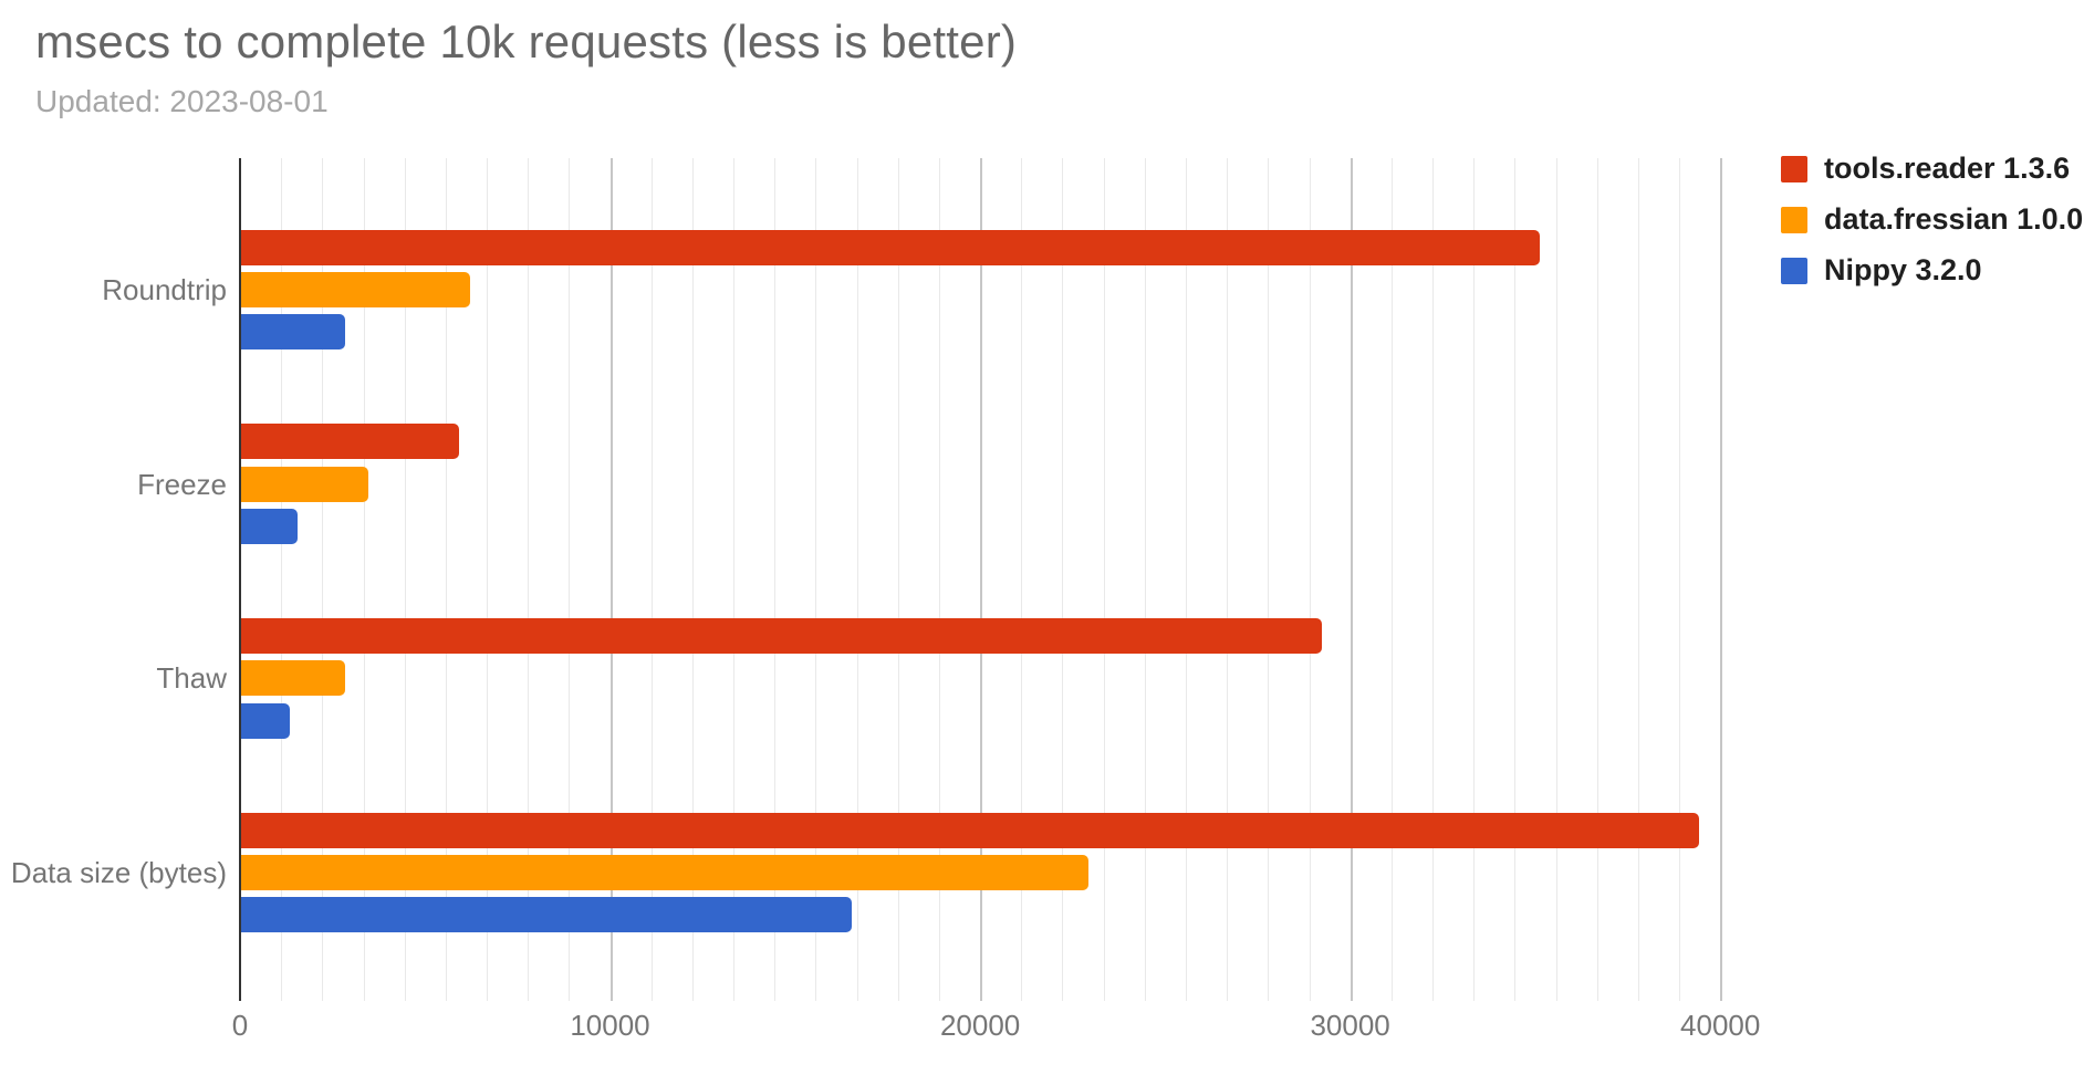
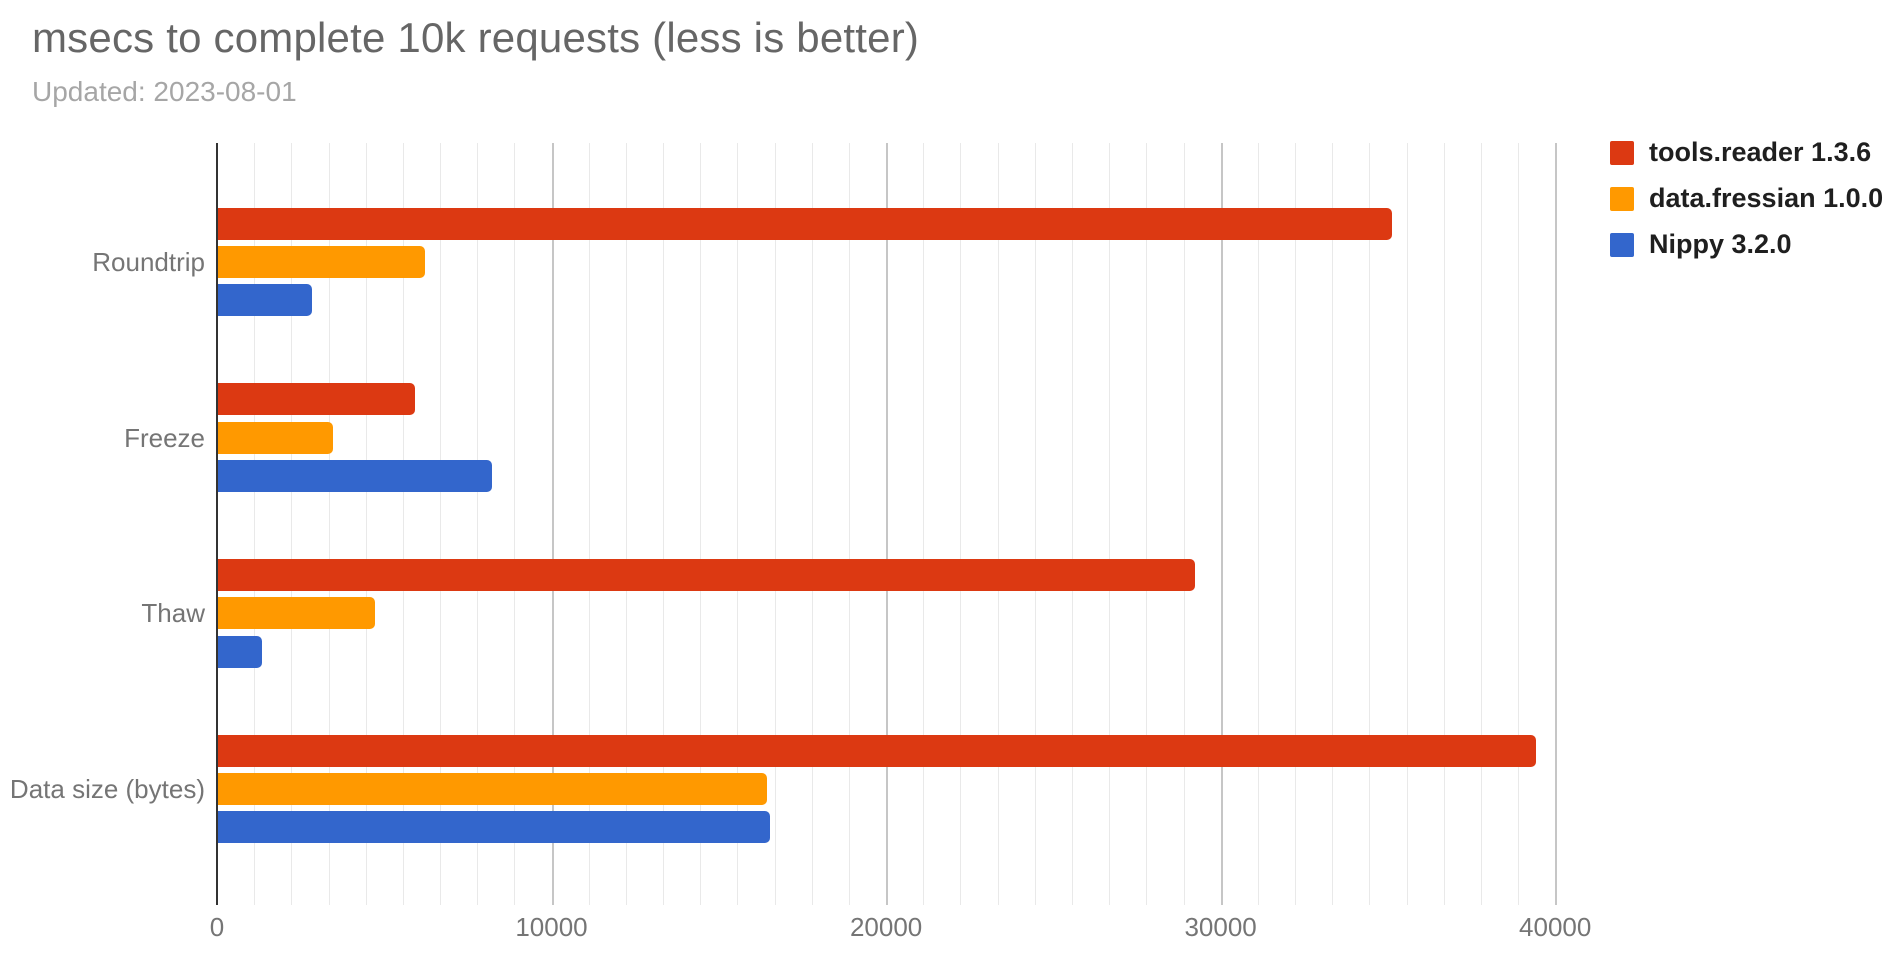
Nippy 3.2.0/Freeze: 1500 -> 8200
data.fressian 1.0.0/Thaw: 2800 -> 4700
data.fressian 1.0.0/Data size (bytes): 22900 -> 16400
